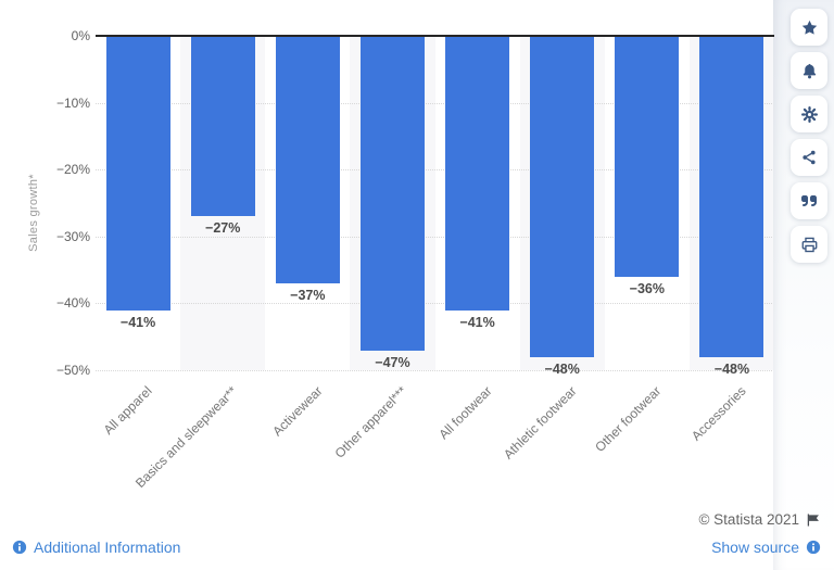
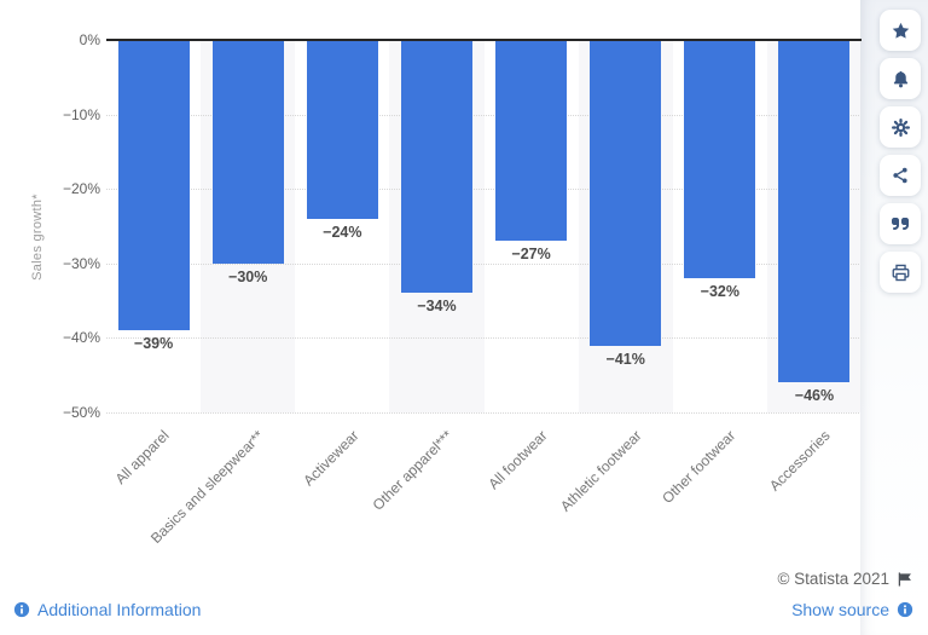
All apparel: −41% -> −39%
Basics and sleepwear**: −27% -> −30%
Activewear: −37% -> −24%
Other apparel***: −47% -> −34%
All footwear: −41% -> −27%
Athletic footwear: −48% -> −41%
Other footwear: −36% -> −32%
Accessories: −48% -> −46%
